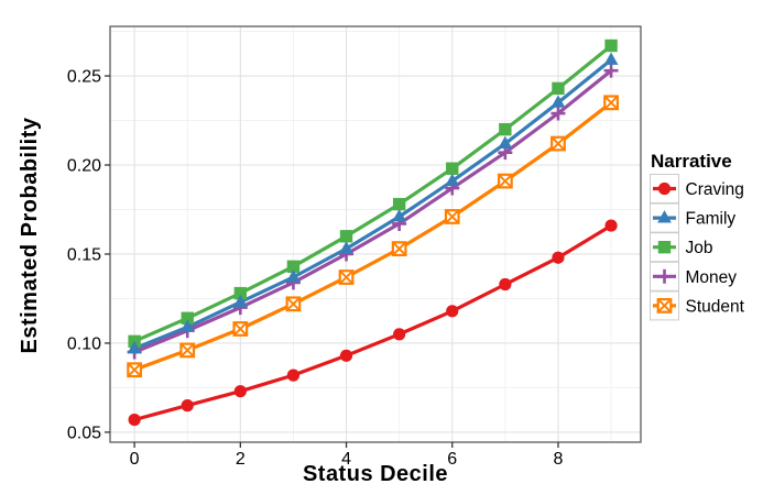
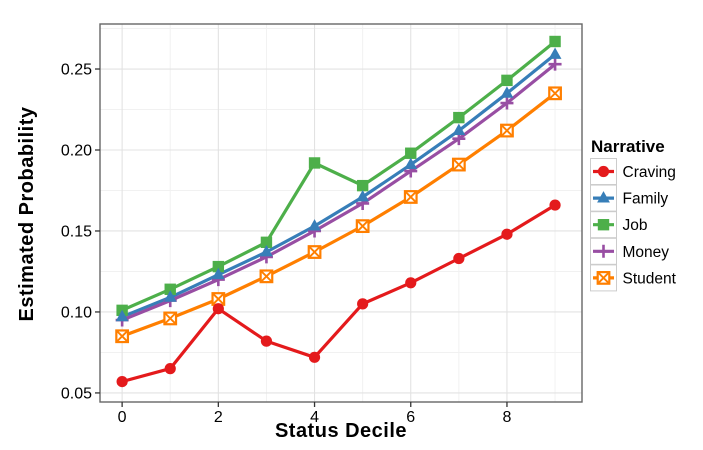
Craving/2: 0.073 -> 0.102
Craving/4: 0.093 -> 0.072
Job/4: 0.160 -> 0.192
